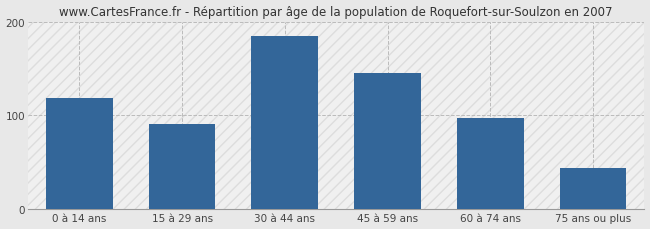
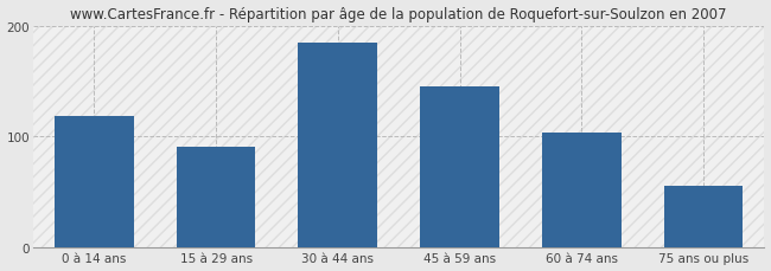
60 à 74 ans: 97 -> 104
75 ans ou plus: 44 -> 56
